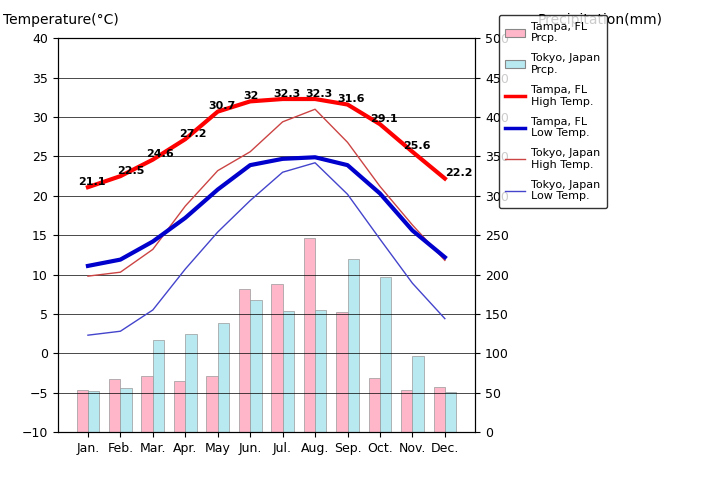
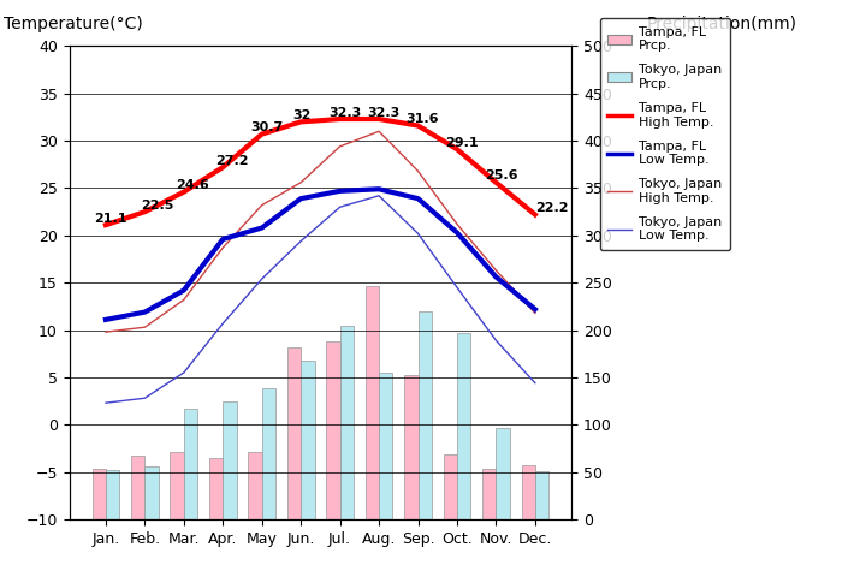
Tampa, FL Low Temp./Apr.: 17.2 -> 19.6
Tokyo, Japan Prcp./Jul.: 154 -> 204
